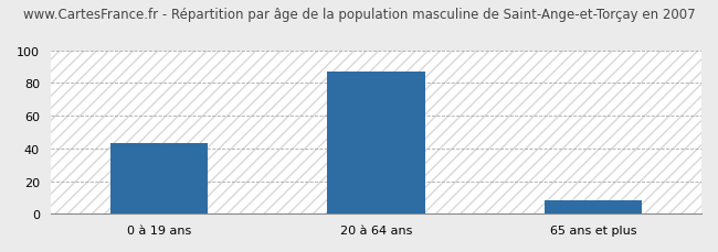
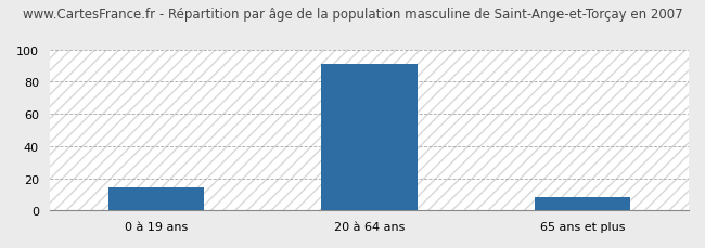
0 à 19 ans: 43 -> 14
20 à 64 ans: 87 -> 91
